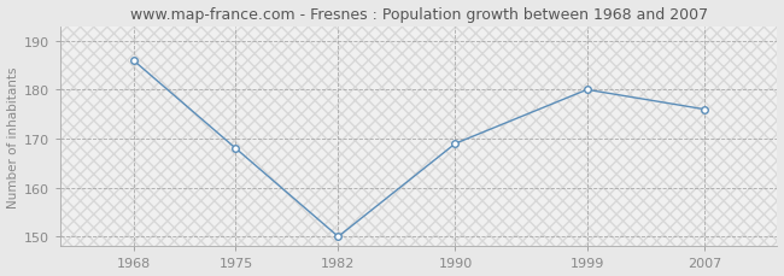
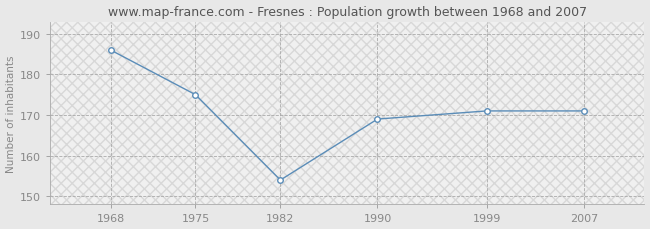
1975: 168 -> 175
1982: 150 -> 154
1999: 180 -> 171
2007: 176 -> 171
